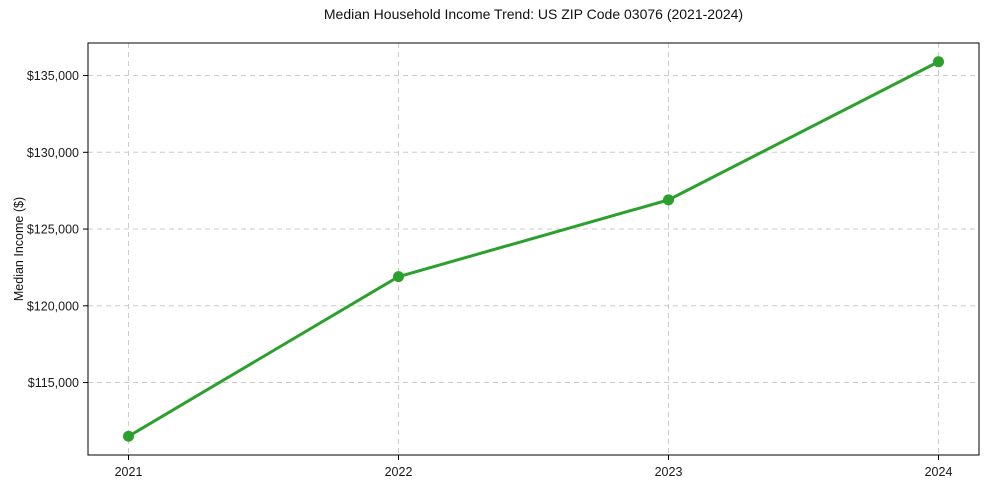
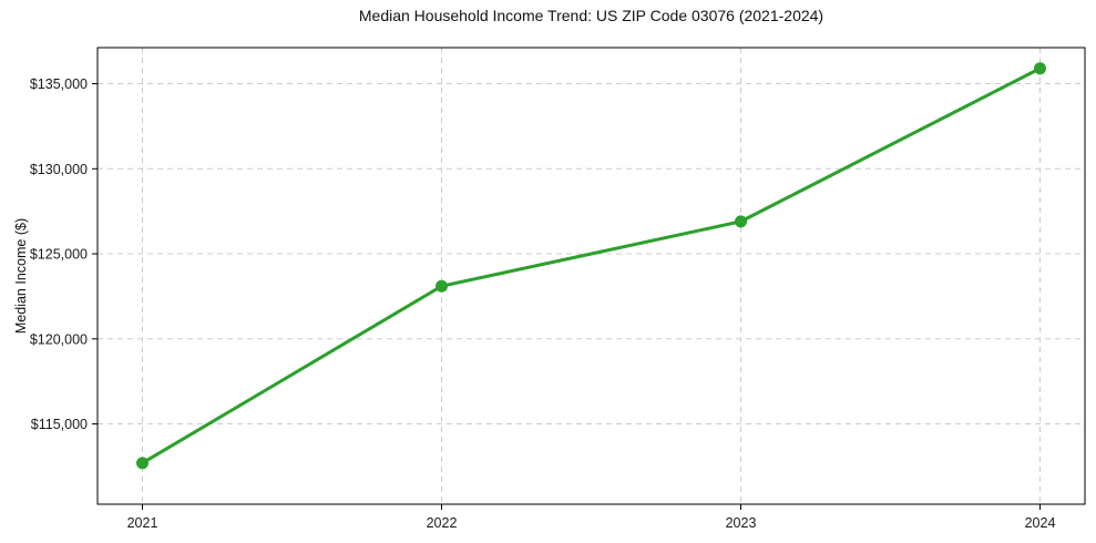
2021: $111500 -> $112700
2022: $121900 -> $123100
